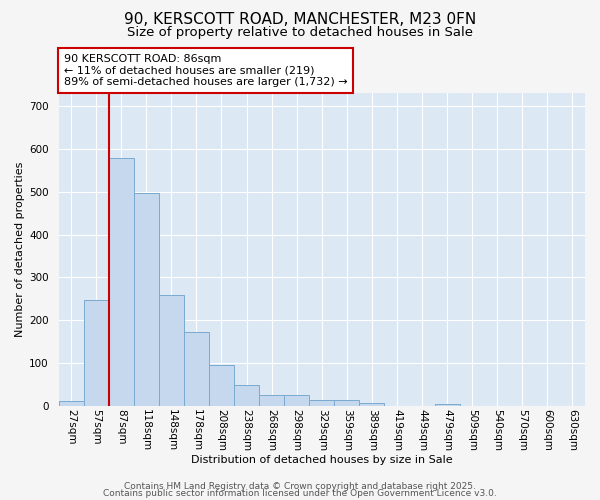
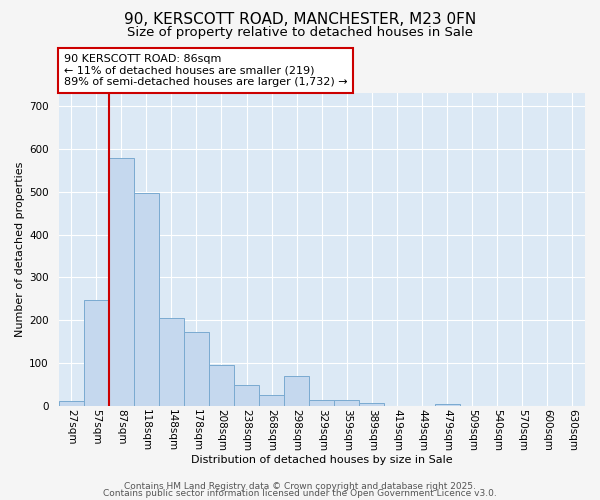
148sqm: 260 -> 205
298sqm: 25 -> 70
